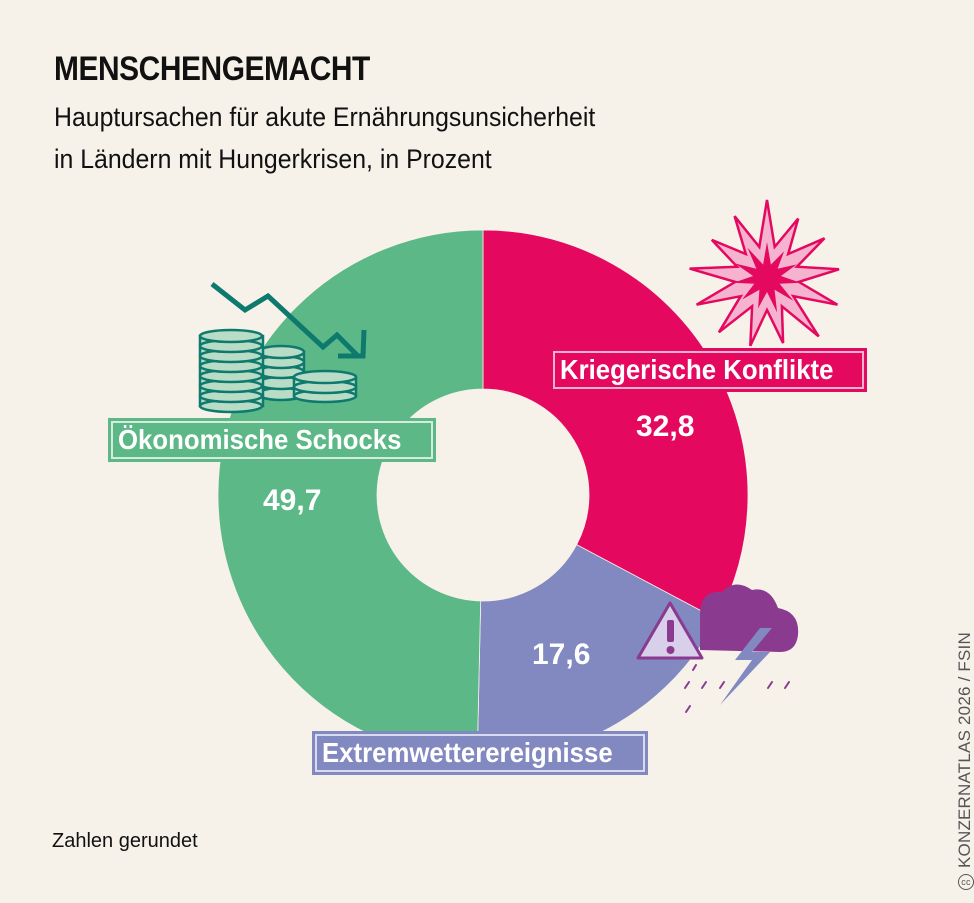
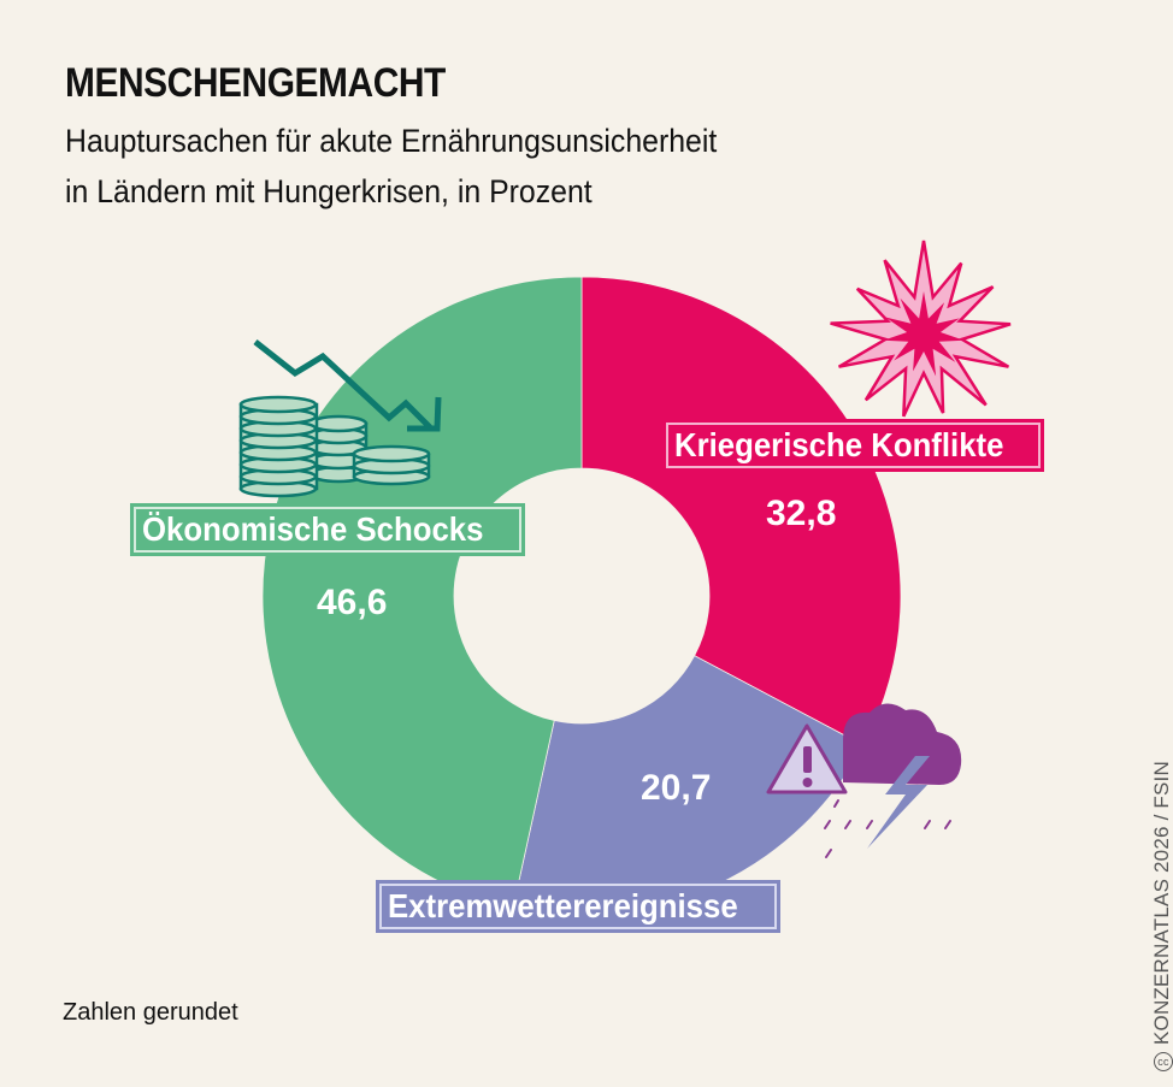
Extremwetterereignisse: 17,6 -> 20,7
Ökonomische Schocks: 49,7 -> 46,6
